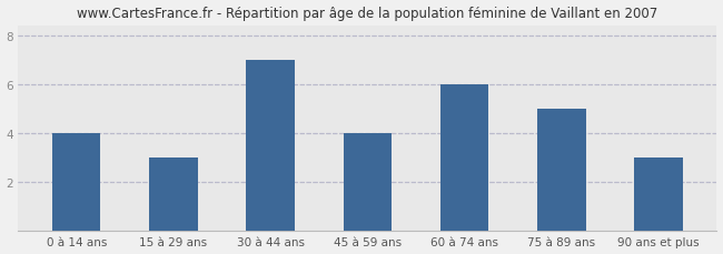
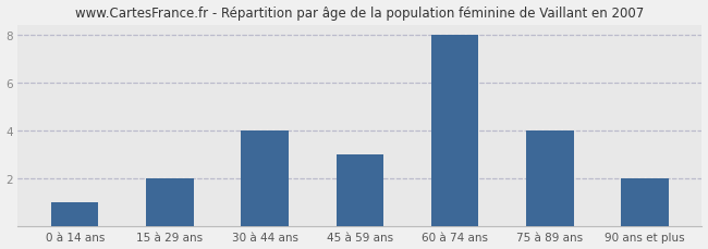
0 à 14 ans: 4 -> 1
15 à 29 ans: 3 -> 2
30 à 44 ans: 7 -> 4
45 à 59 ans: 4 -> 3
60 à 74 ans: 6 -> 8
75 à 89 ans: 5 -> 4
90 ans et plus: 3 -> 2
